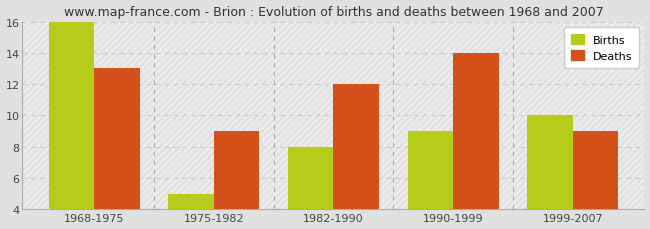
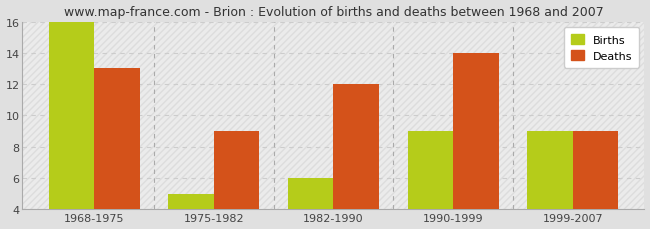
Births/1982-1990: 8 -> 6
Births/1999-2007: 10 -> 9
